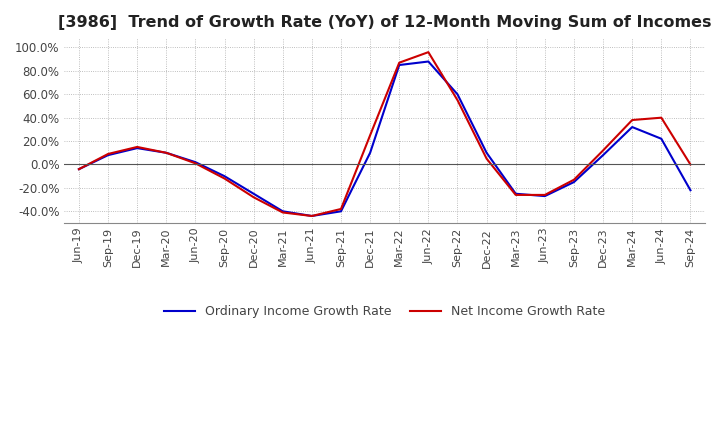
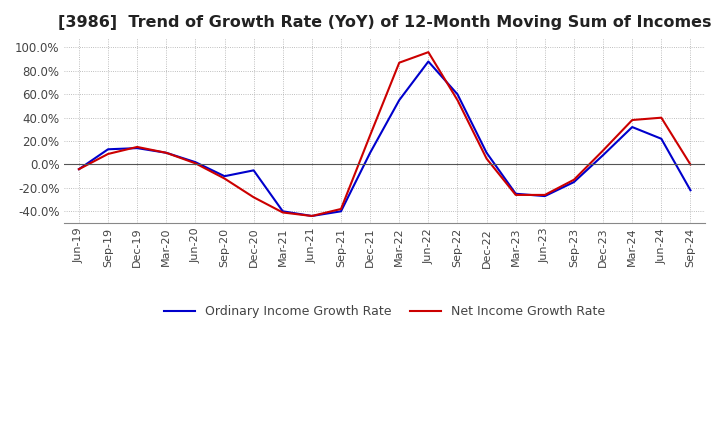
Ordinary Income Growth Rate/Sep-19: 8% -> 13%
Ordinary Income Growth Rate/Dec-20: -25% -> -5%
Ordinary Income Growth Rate/Mar-22: 85% -> 55%
